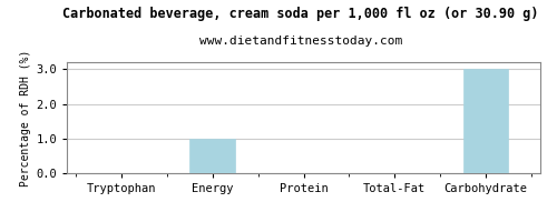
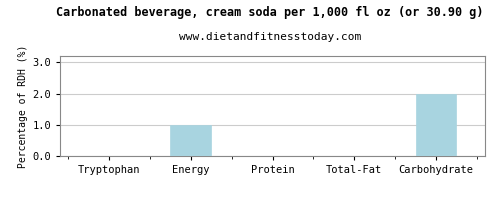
Carbohydrate: 3 -> 2
